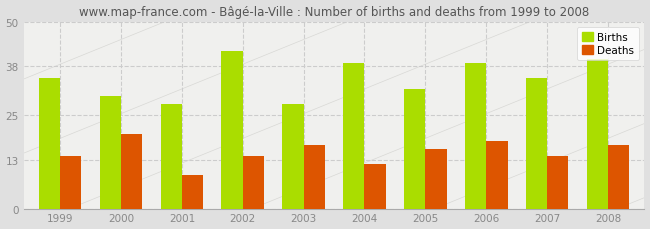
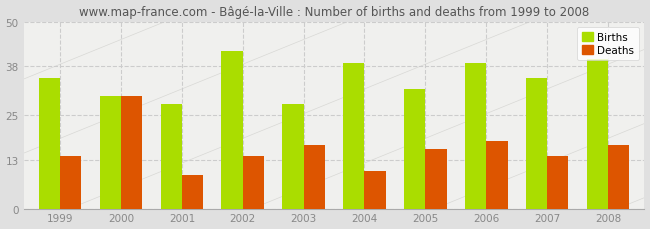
Deaths/2000: 20 -> 30
Deaths/2004: 12 -> 10
